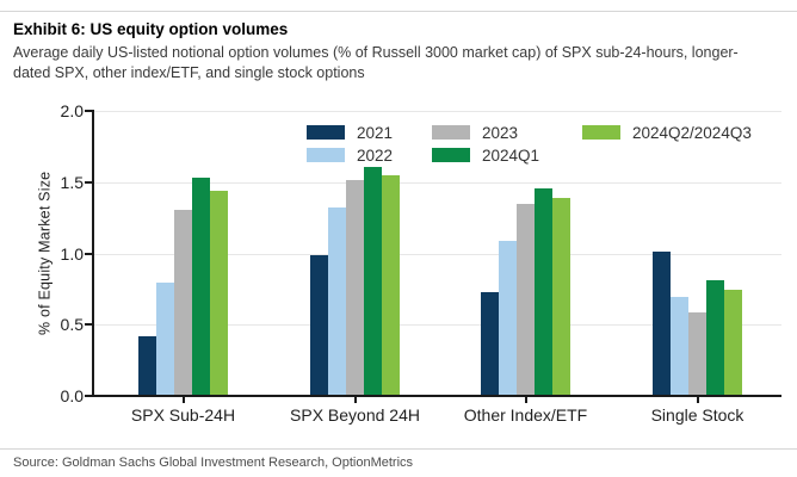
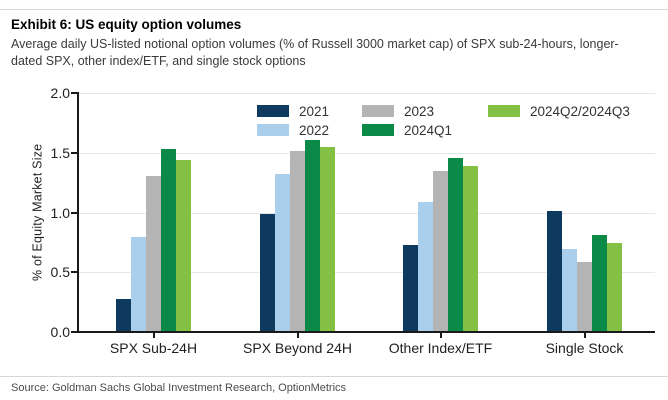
2021/SPX Sub-24H: 0.41 -> 0.27
